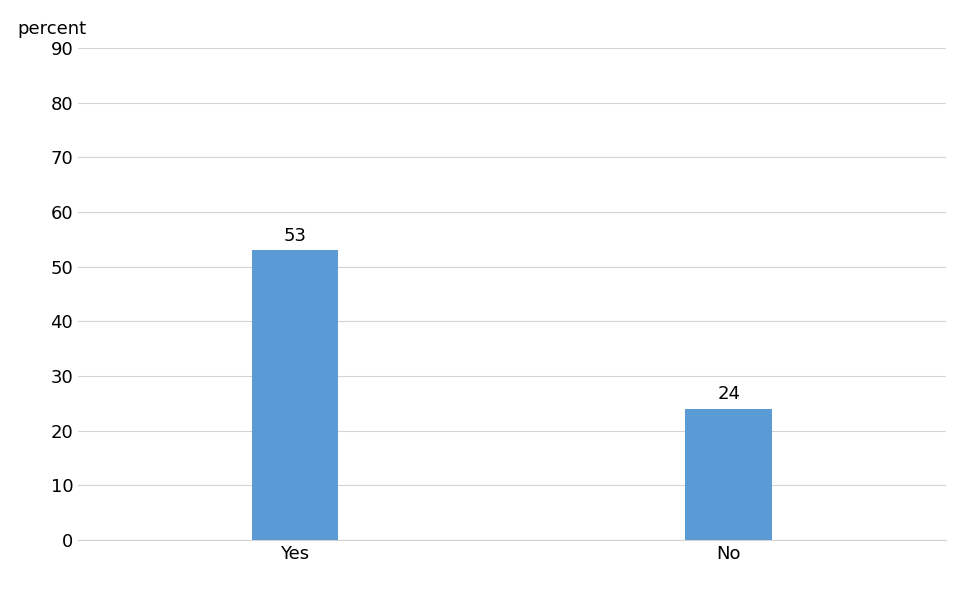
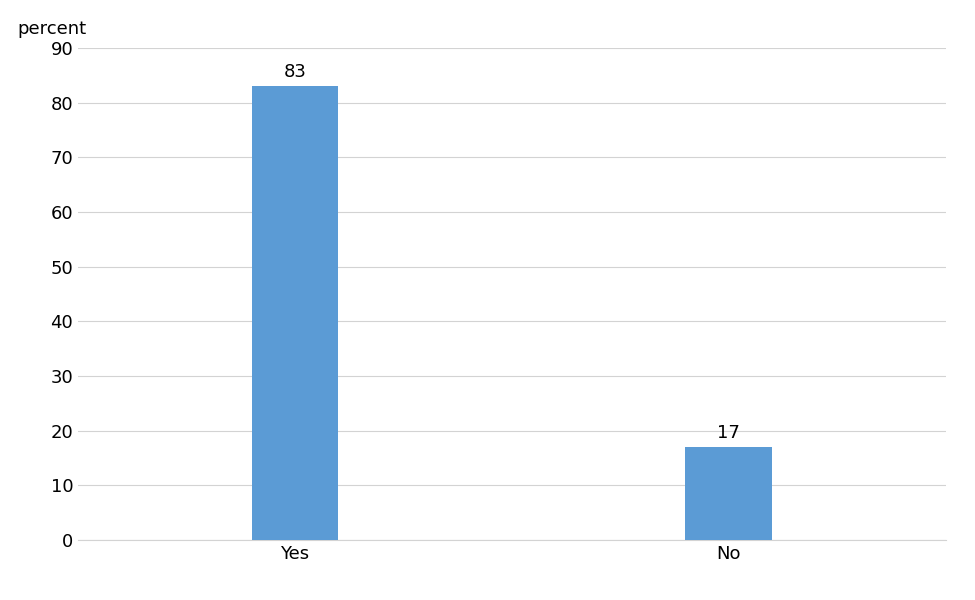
Yes: 53 -> 83
No: 24 -> 17
